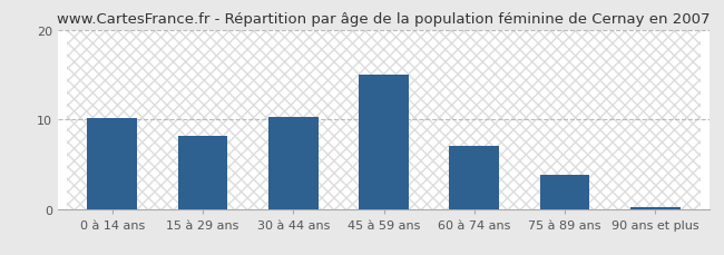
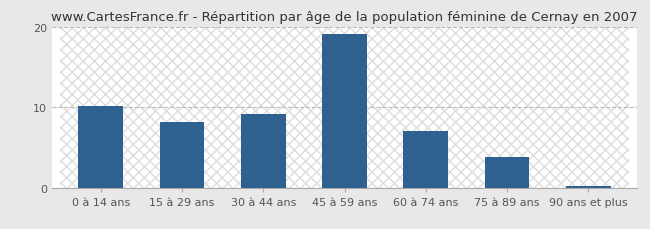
30 à 44 ans: 10.2 -> 9.2
45 à 59 ans: 15.0 -> 19.1
